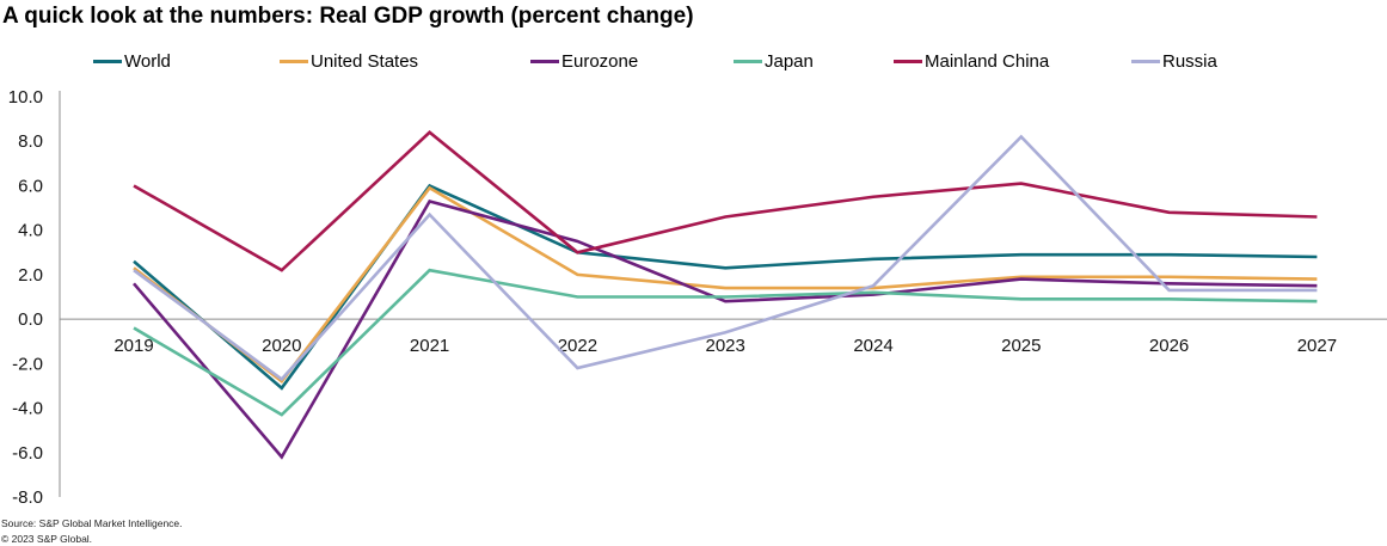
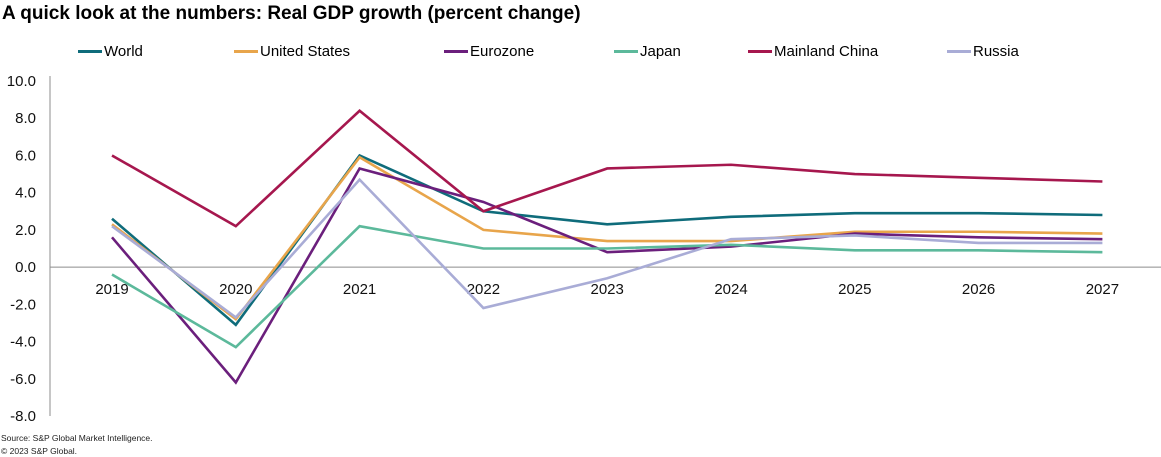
Mainland China/2023: 4.6 -> 5.3
Mainland China/2025: 6.1 -> 5.0
Russia/2025: 8.2 -> 1.7
